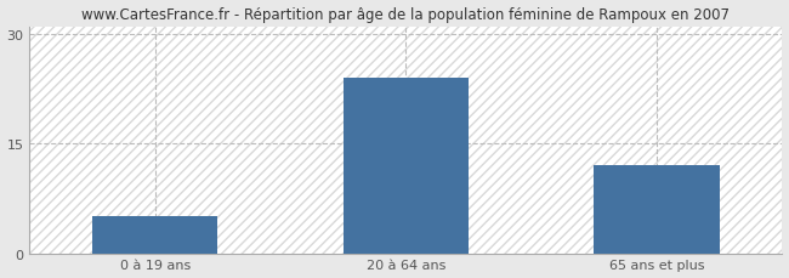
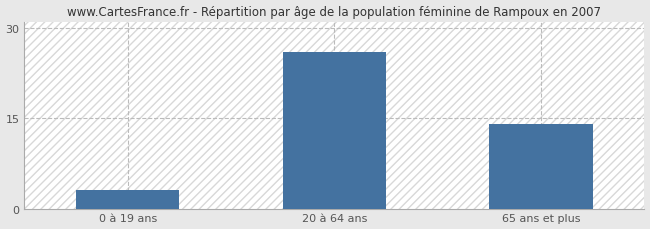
0 à 19 ans: 5 -> 3
20 à 64 ans: 24 -> 26
65 ans et plus: 12 -> 14
